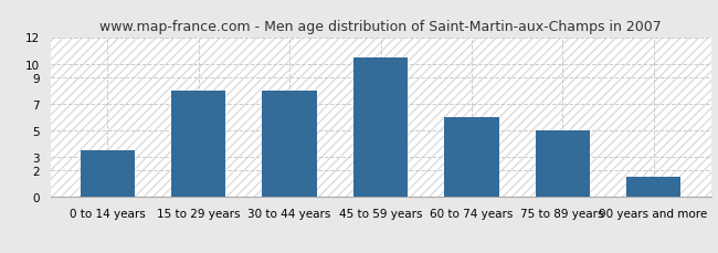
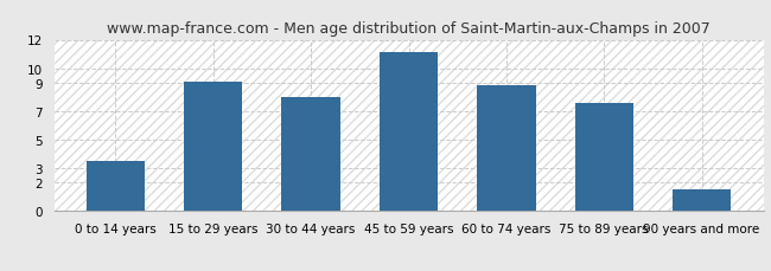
15 to 29 years: 8.0 -> 9.1
45 to 59 years: 10.5 -> 11.1
60 to 74 years: 6.0 -> 8.8
75 to 89 years: 5.0 -> 7.6
